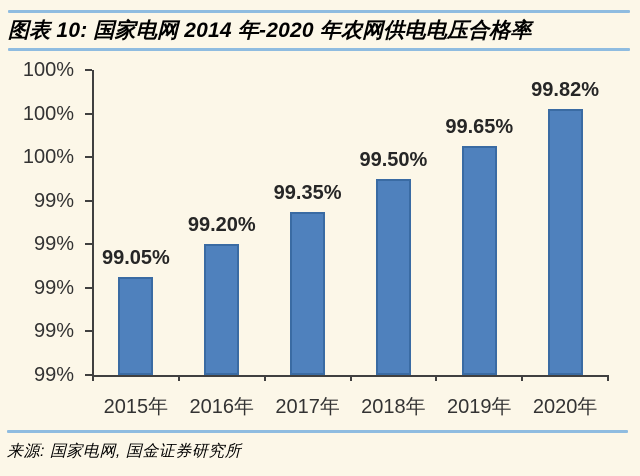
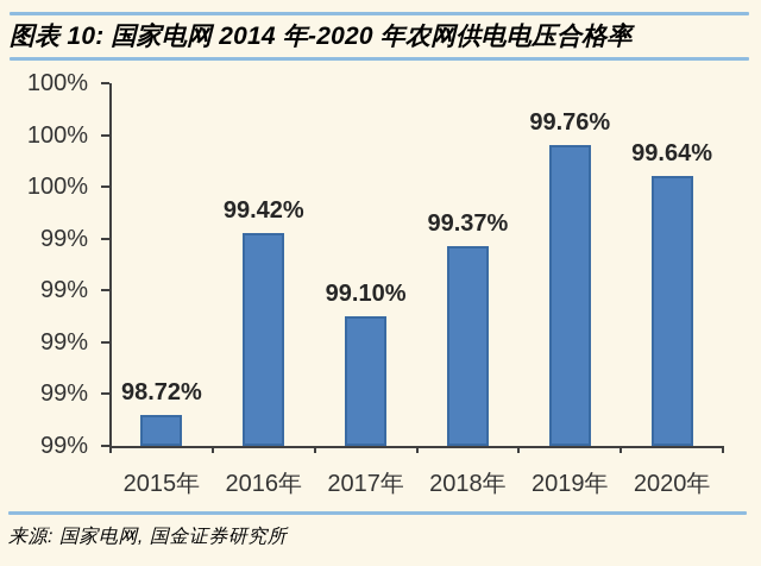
2015年: 99.05% -> 98.72%
2016年: 99.20% -> 99.42%
2017年: 99.35% -> 99.10%
2018年: 99.50% -> 99.37%
2019年: 99.65% -> 99.76%
2020年: 99.82% -> 99.64%
